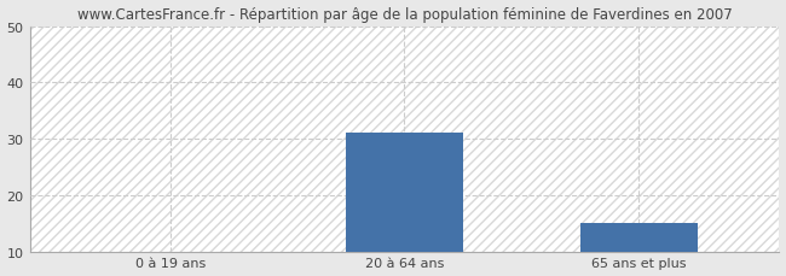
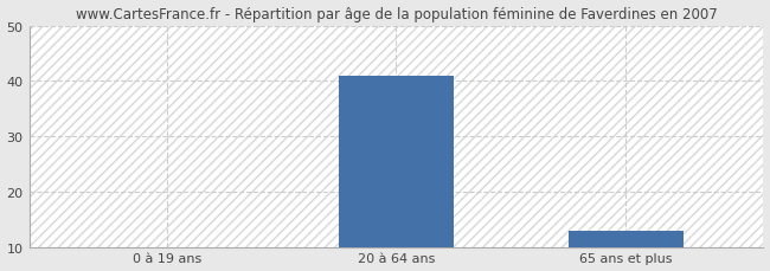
20 à 64 ans: 31 -> 41
65 ans et plus: 15 -> 13
